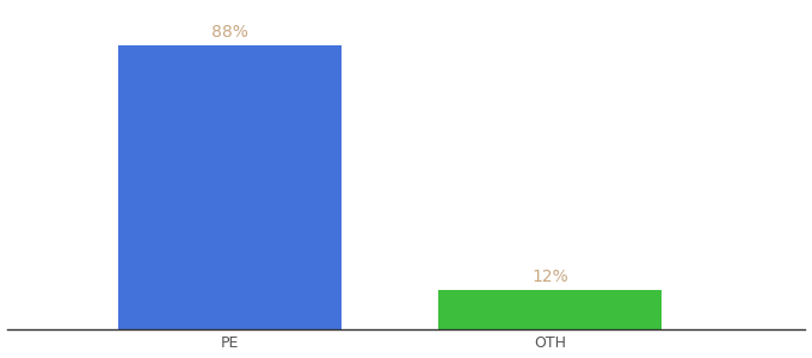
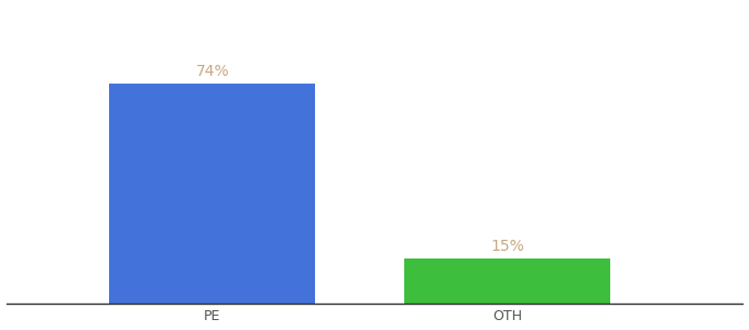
PE: 88% -> 74%
OTH: 12% -> 15%
